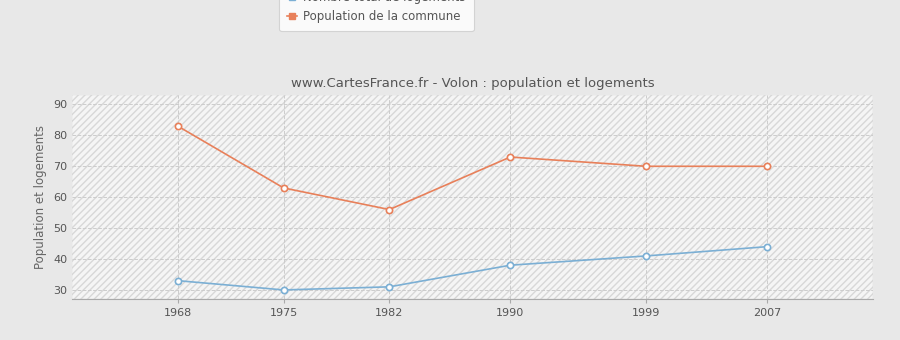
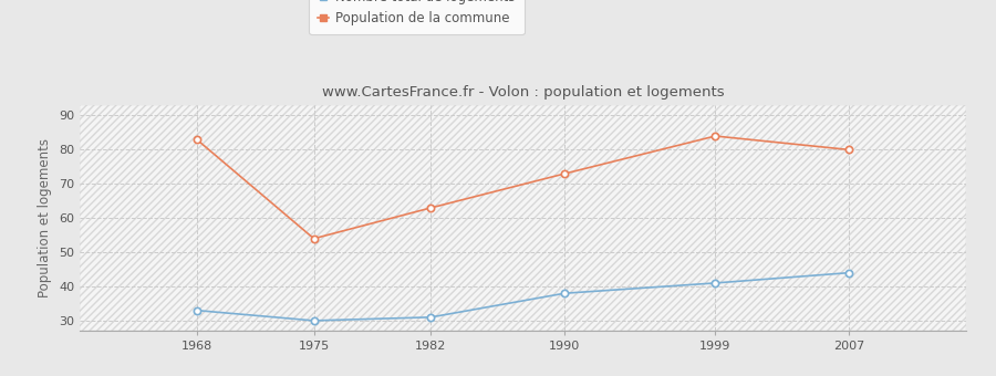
Population de la commune/1975: 63 -> 54
Population de la commune/1982: 56 -> 63
Population de la commune/1999: 70 -> 84
Population de la commune/2007: 70 -> 80
